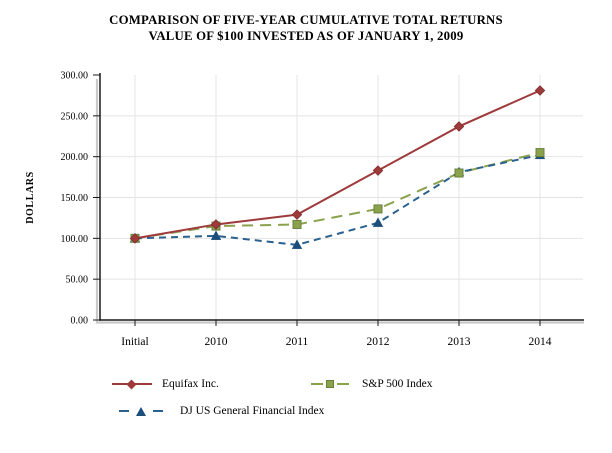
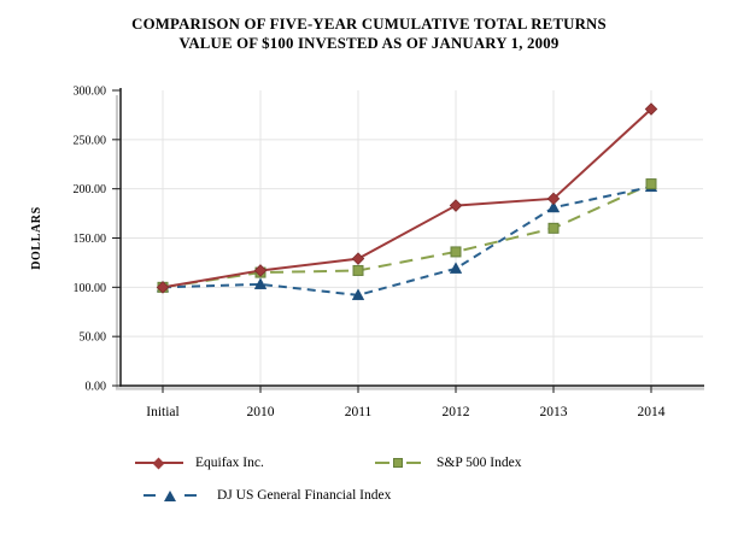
Equifax Inc./2013: 240 -> 190
S&P 500 Index/2013: 180 -> 160
